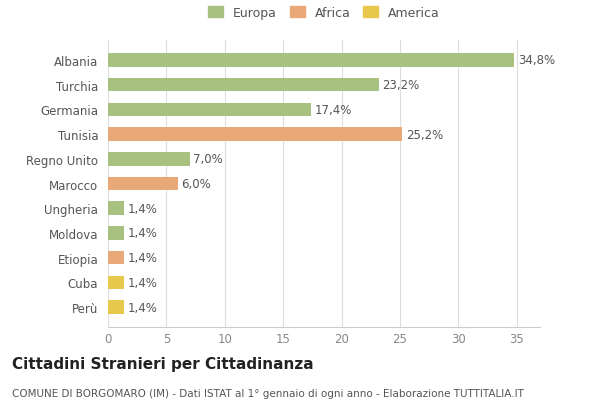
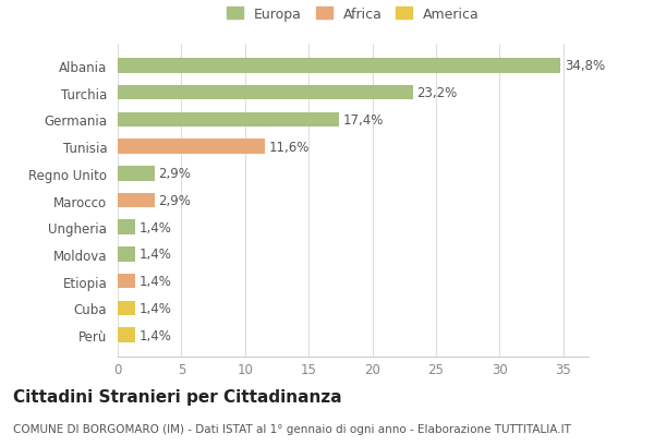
Tunisia: 25,2% -> 11,6%
Regno Unito: 7,0% -> 2,9%
Marocco: 6,0% -> 2,9%
